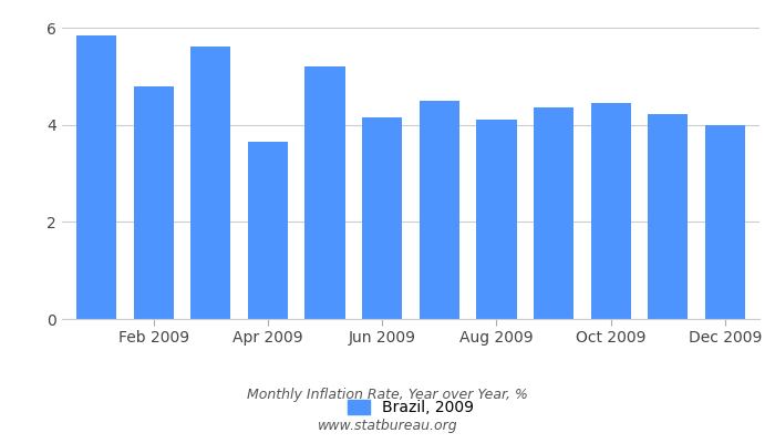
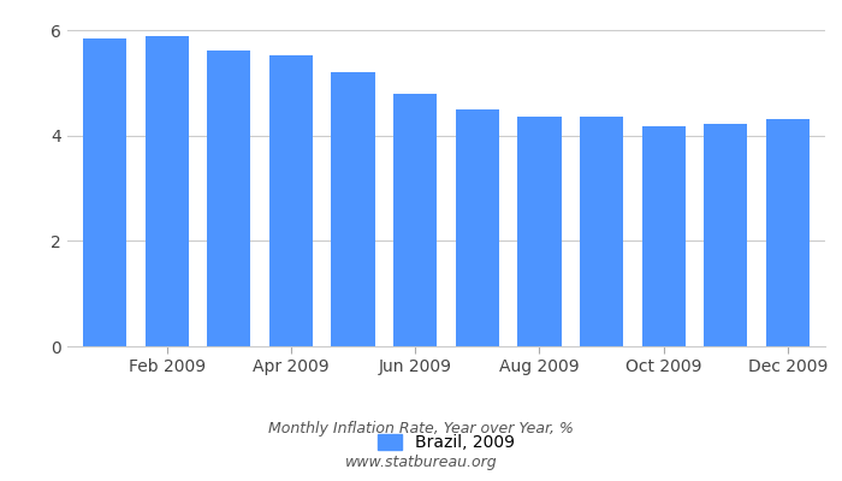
Feb 2009: 4.80 -> 5.90
Apr 2009: 3.65 -> 5.53
Jun 2009: 4.15 -> 4.80
Aug 2009: 4.10 -> 4.36
Oct 2009: 4.45 -> 4.17
Dec 2009: 4.00 -> 4.31
